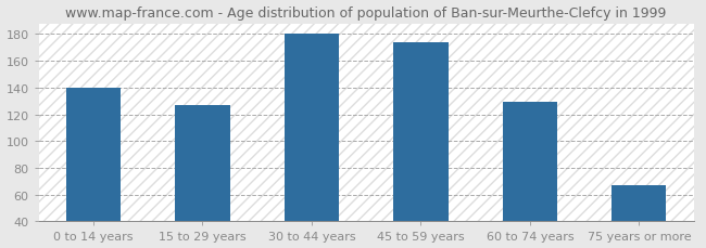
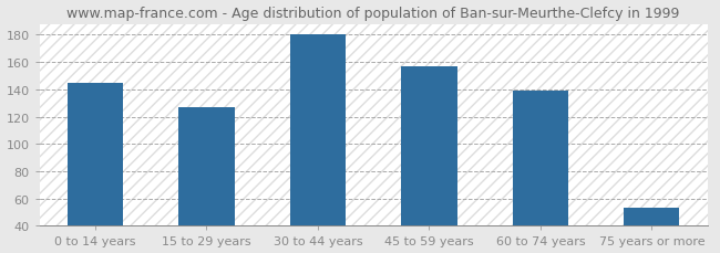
0 to 14 years: 140 -> 145
45 to 59 years: 174 -> 157
60 to 74 years: 129 -> 139
75 years or more: 67 -> 53
